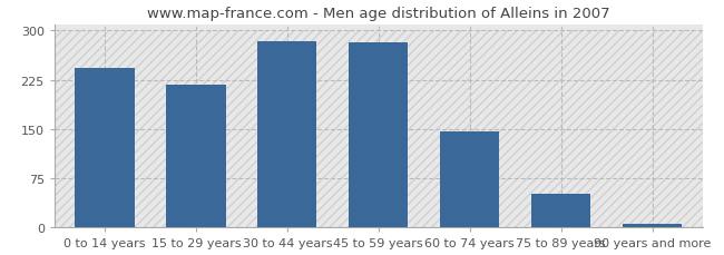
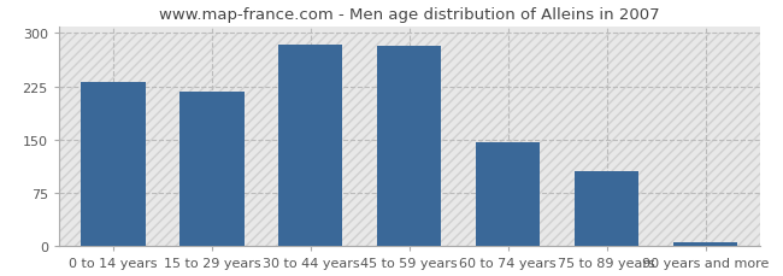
0 to 14 years: 243 -> 232
75 to 89 years: 52 -> 106
